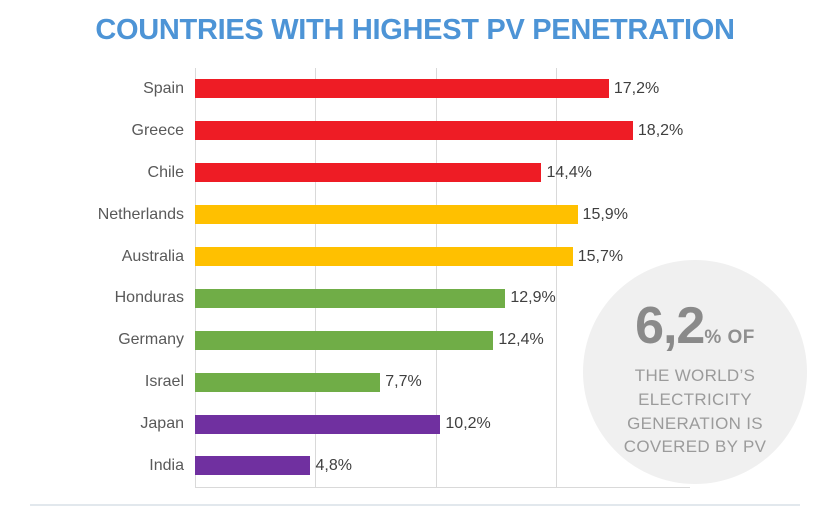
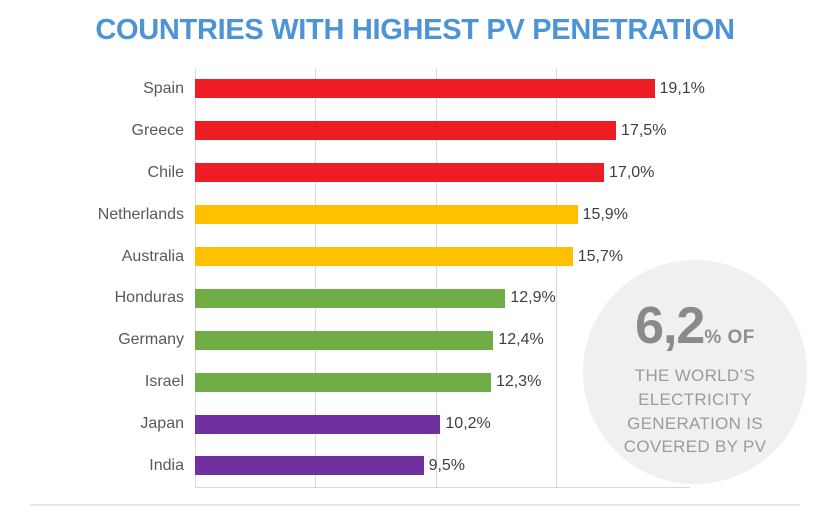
Spain: 17,2% -> 19,1%
Greece: 18,2% -> 17,5%
Chile: 14,4% -> 17,0%
Israel: 7,7% -> 12,3%
India: 4,8% -> 9,5%
